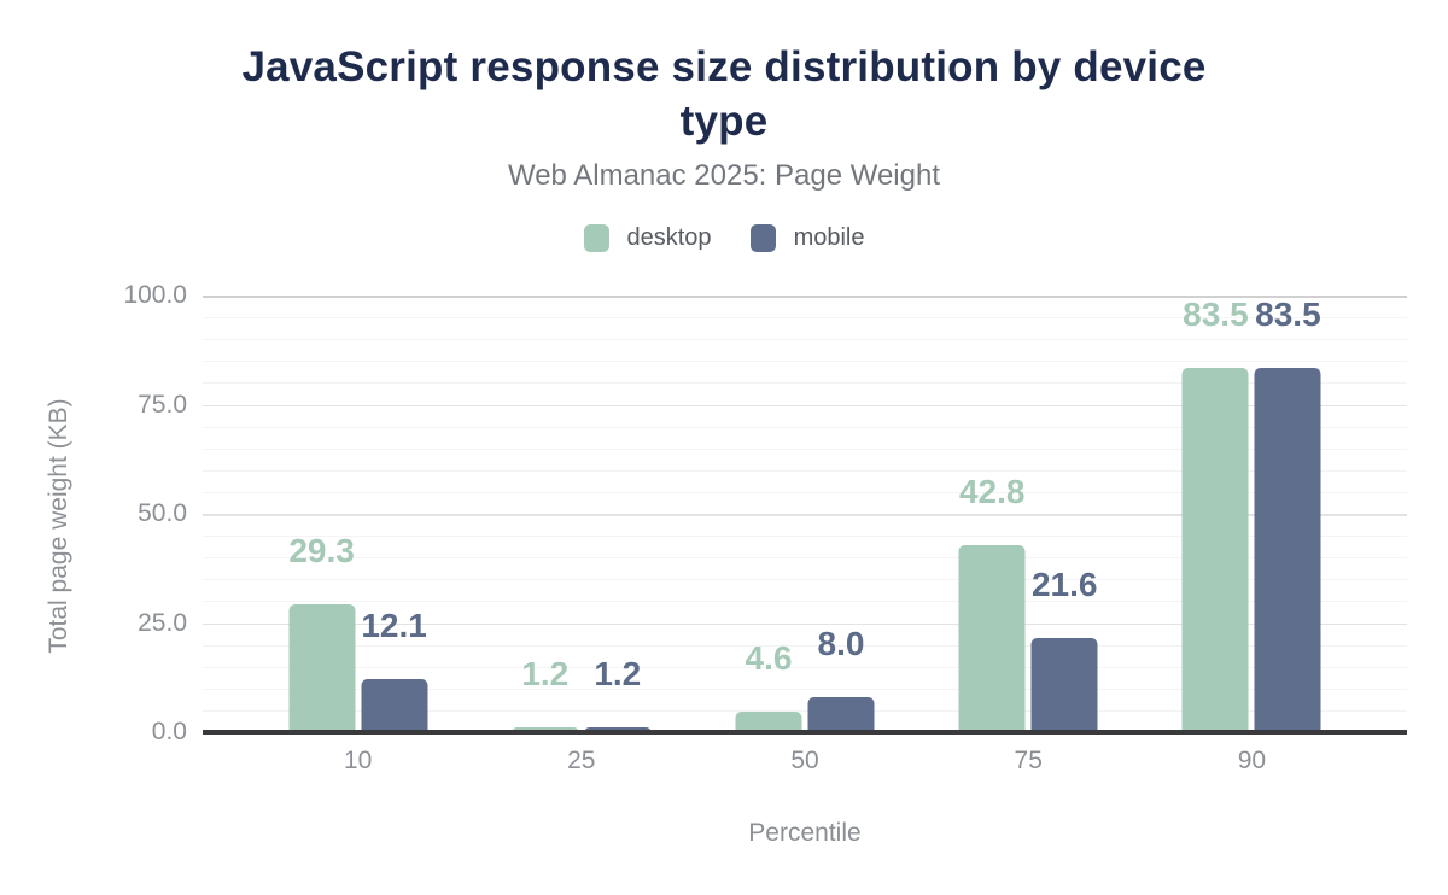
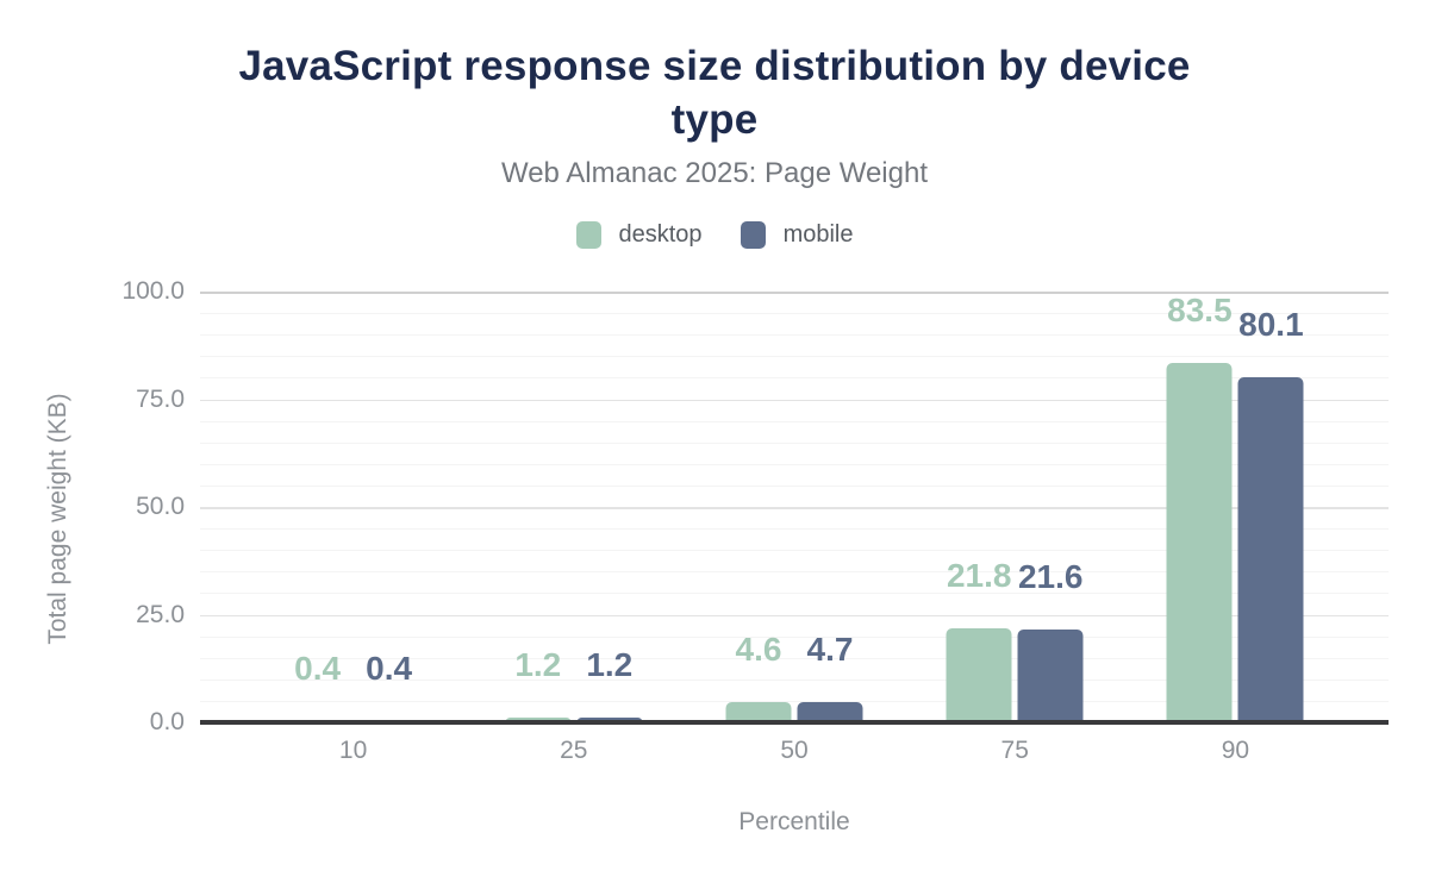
desktop/10: 29.3 -> 0.4
mobile/10: 12.1 -> 0.4
mobile/50: 8.0 -> 4.7
desktop/75: 42.8 -> 21.8
mobile/90: 83.5 -> 80.1
